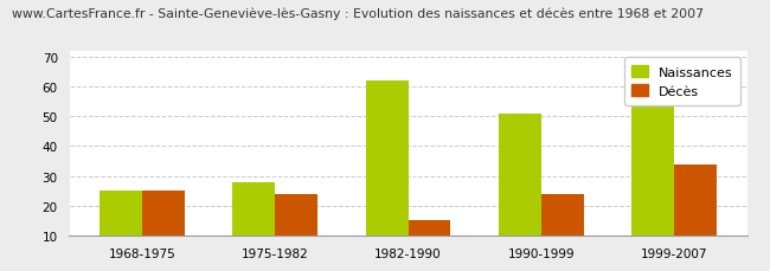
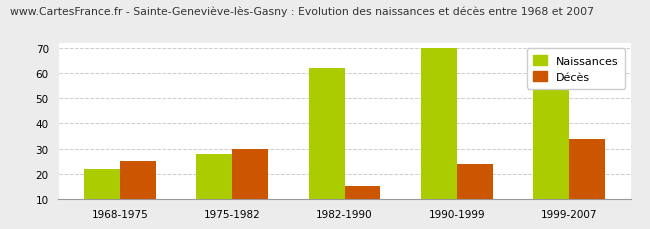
Naissances/1968-1975: 25 -> 22
Décès/1975-1982: 24 -> 30
Naissances/1990-1999: 51 -> 70
